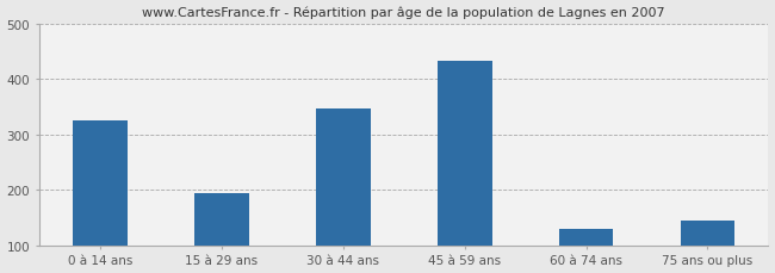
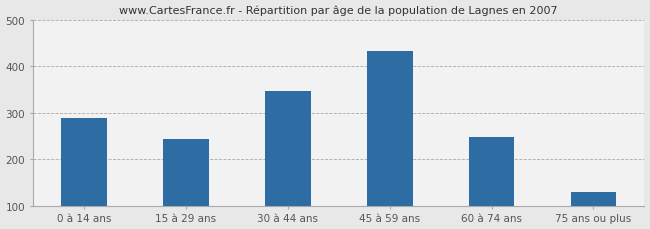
0 à 14 ans: 325 -> 288
15 à 29 ans: 195 -> 243
60 à 74 ans: 130 -> 248
75 ans ou plus: 145 -> 130
